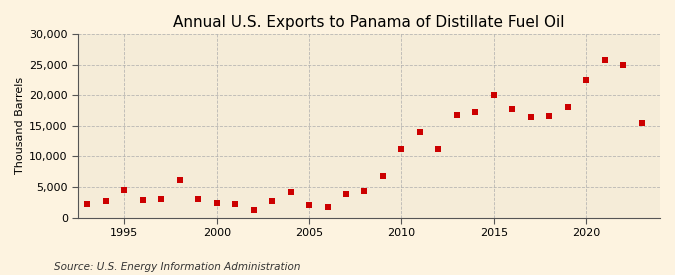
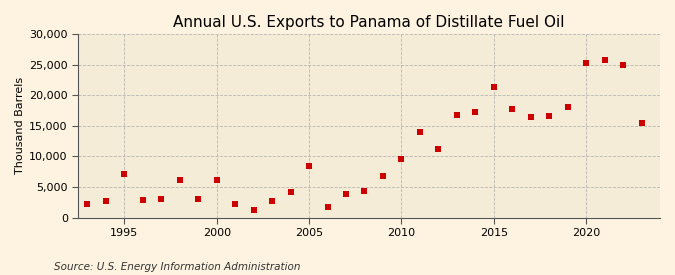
1995: 4,500 -> 7,200
2000: 2,400 -> 6,200
2005: 2,100 -> 8,400
2010: 11,200 -> 9,600
2015: 20,100 -> 21,400
2020: 22,400 -> 25,200
